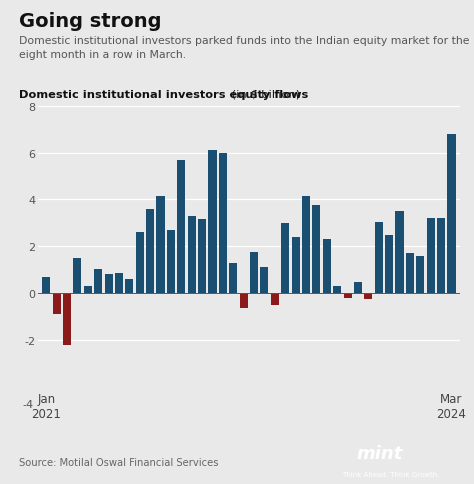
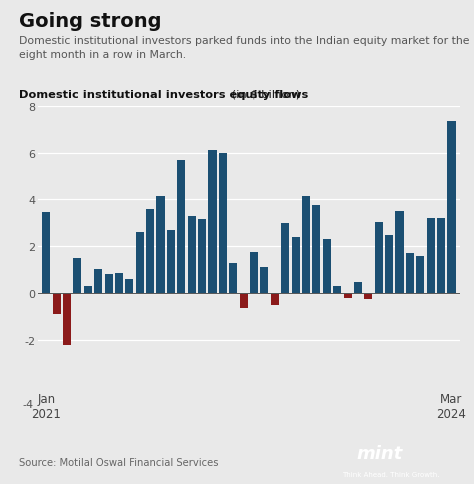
Jan 2021: 0.70 -> 3.45
Mar 2024: 6.80 -> 7.35
